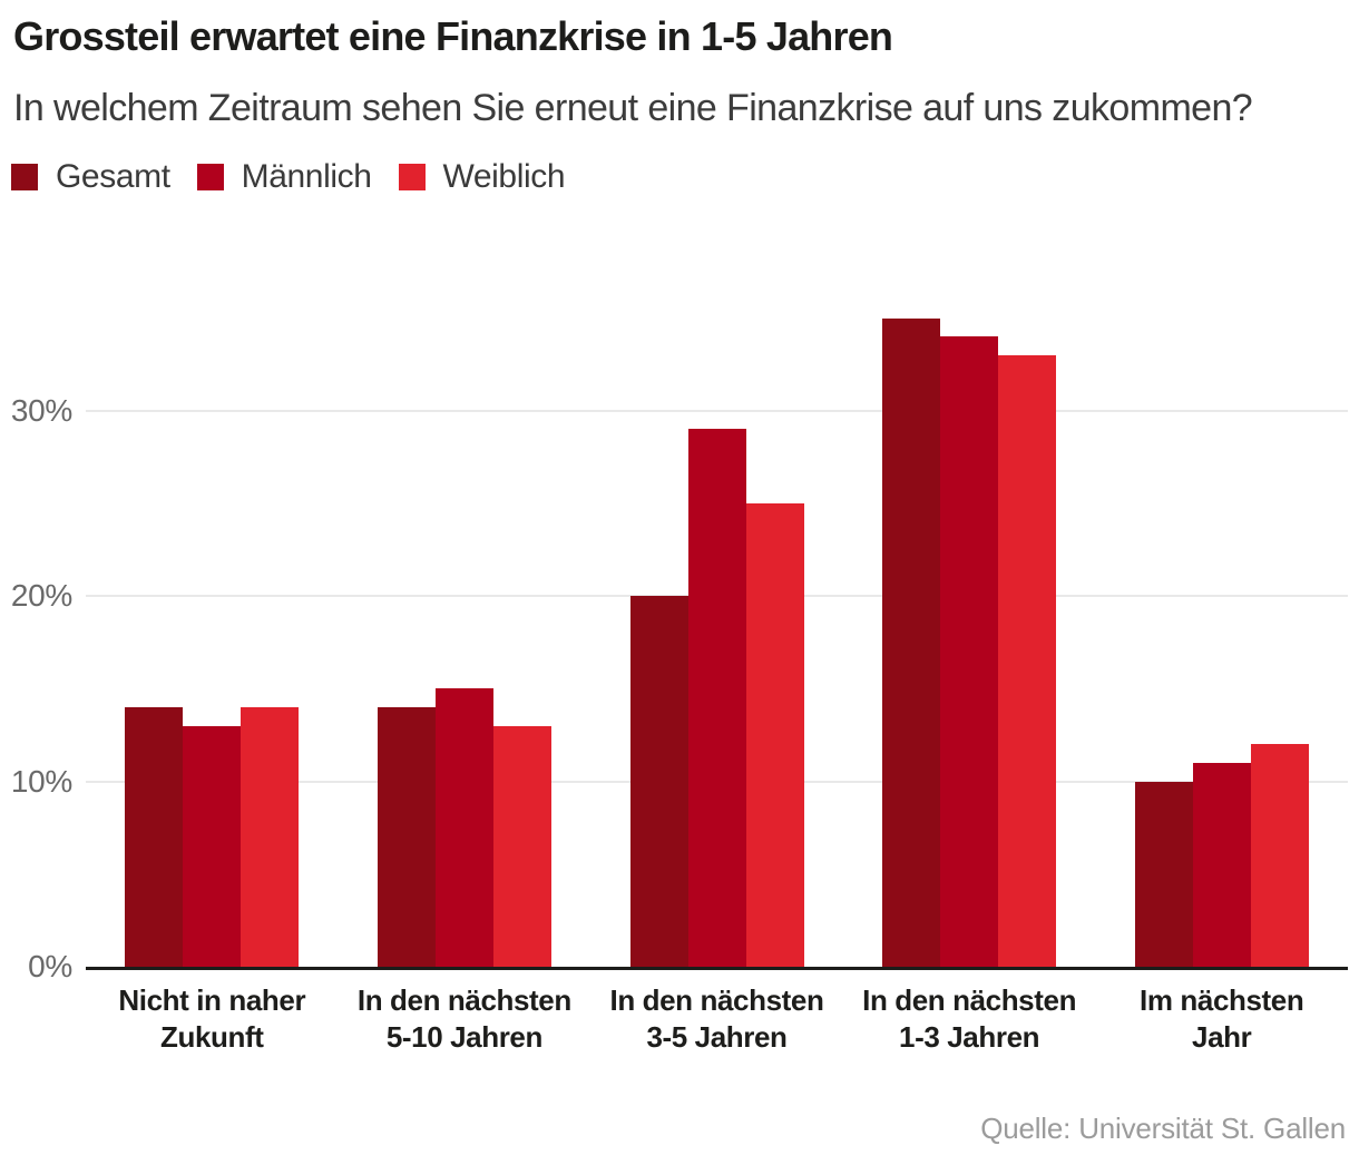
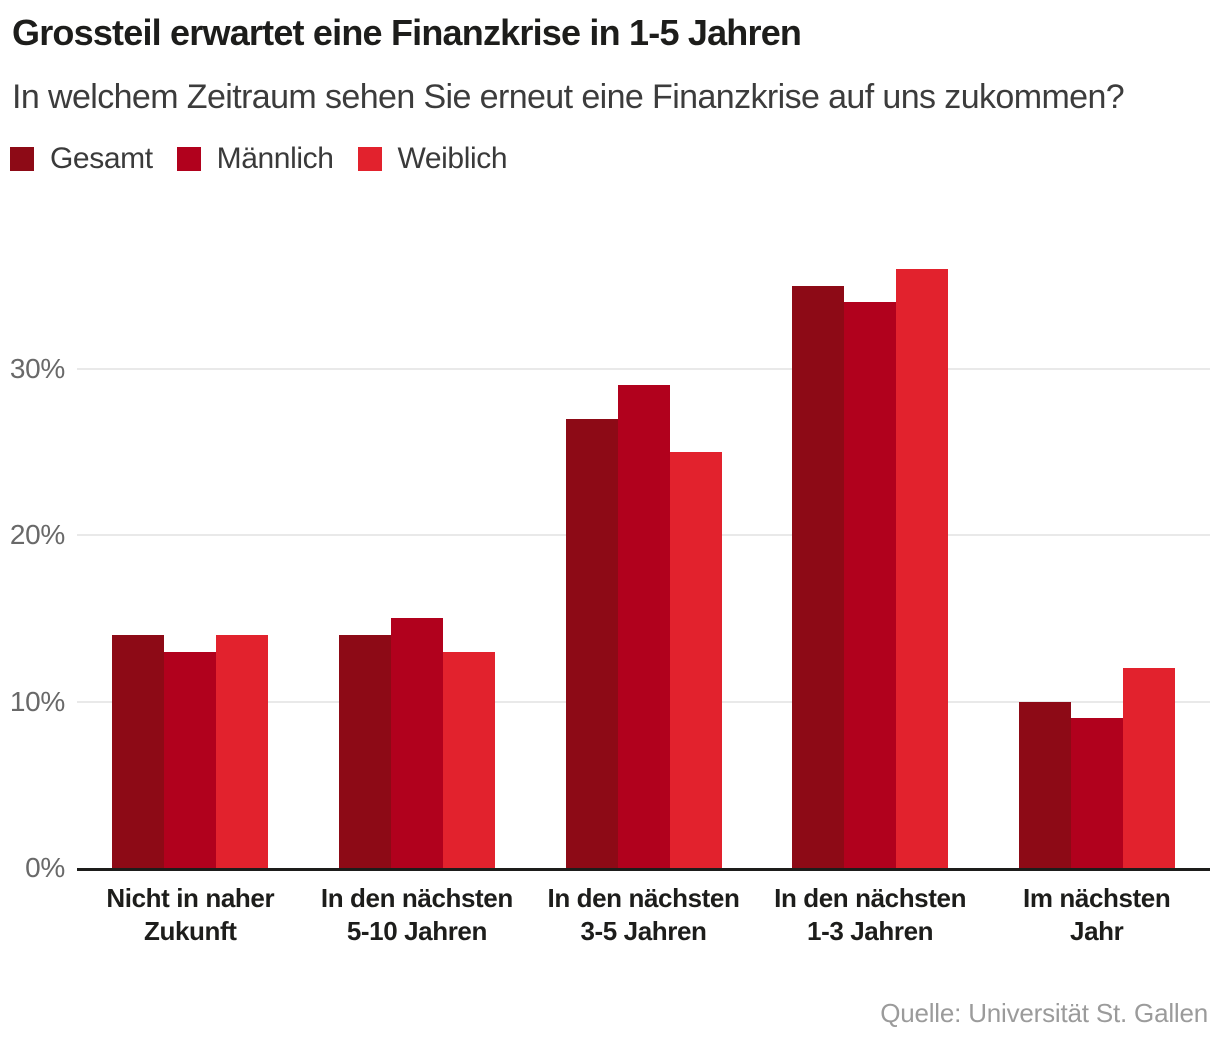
Gesamt/In den nächsten 3-5 Jahren: 20% -> 27%
Weiblich/In den nächsten 1-3 Jahren: 33% -> 36%
Männlich/Im nächsten Jahr: 11% -> 9%
